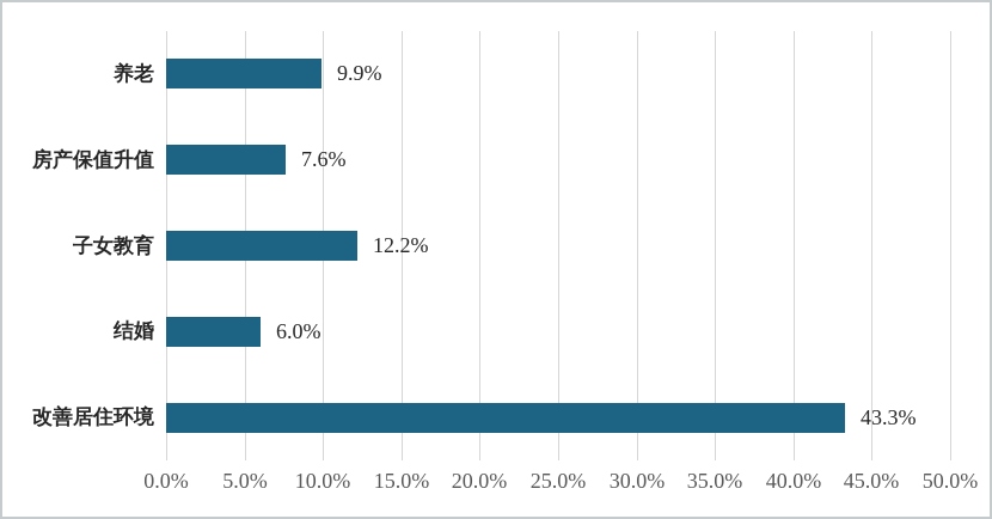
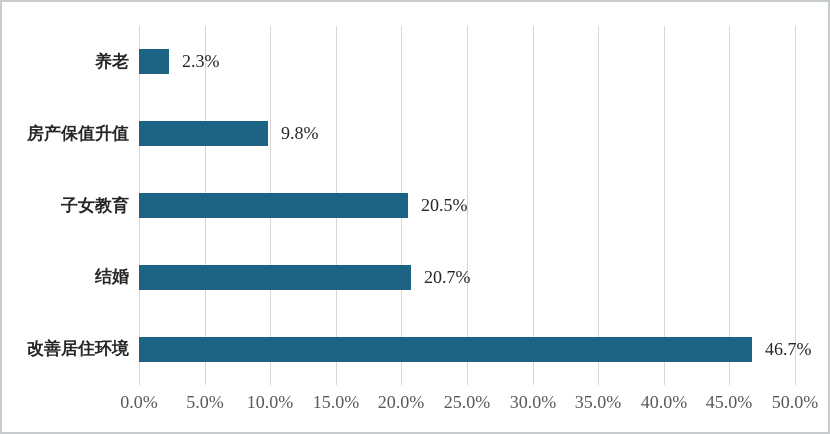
养老: 9.9% -> 2.3%
房产保值升值: 7.6% -> 9.8%
子女教育: 12.2% -> 20.5%
结婚: 6.0% -> 20.7%
改善居住环境: 43.3% -> 46.7%
